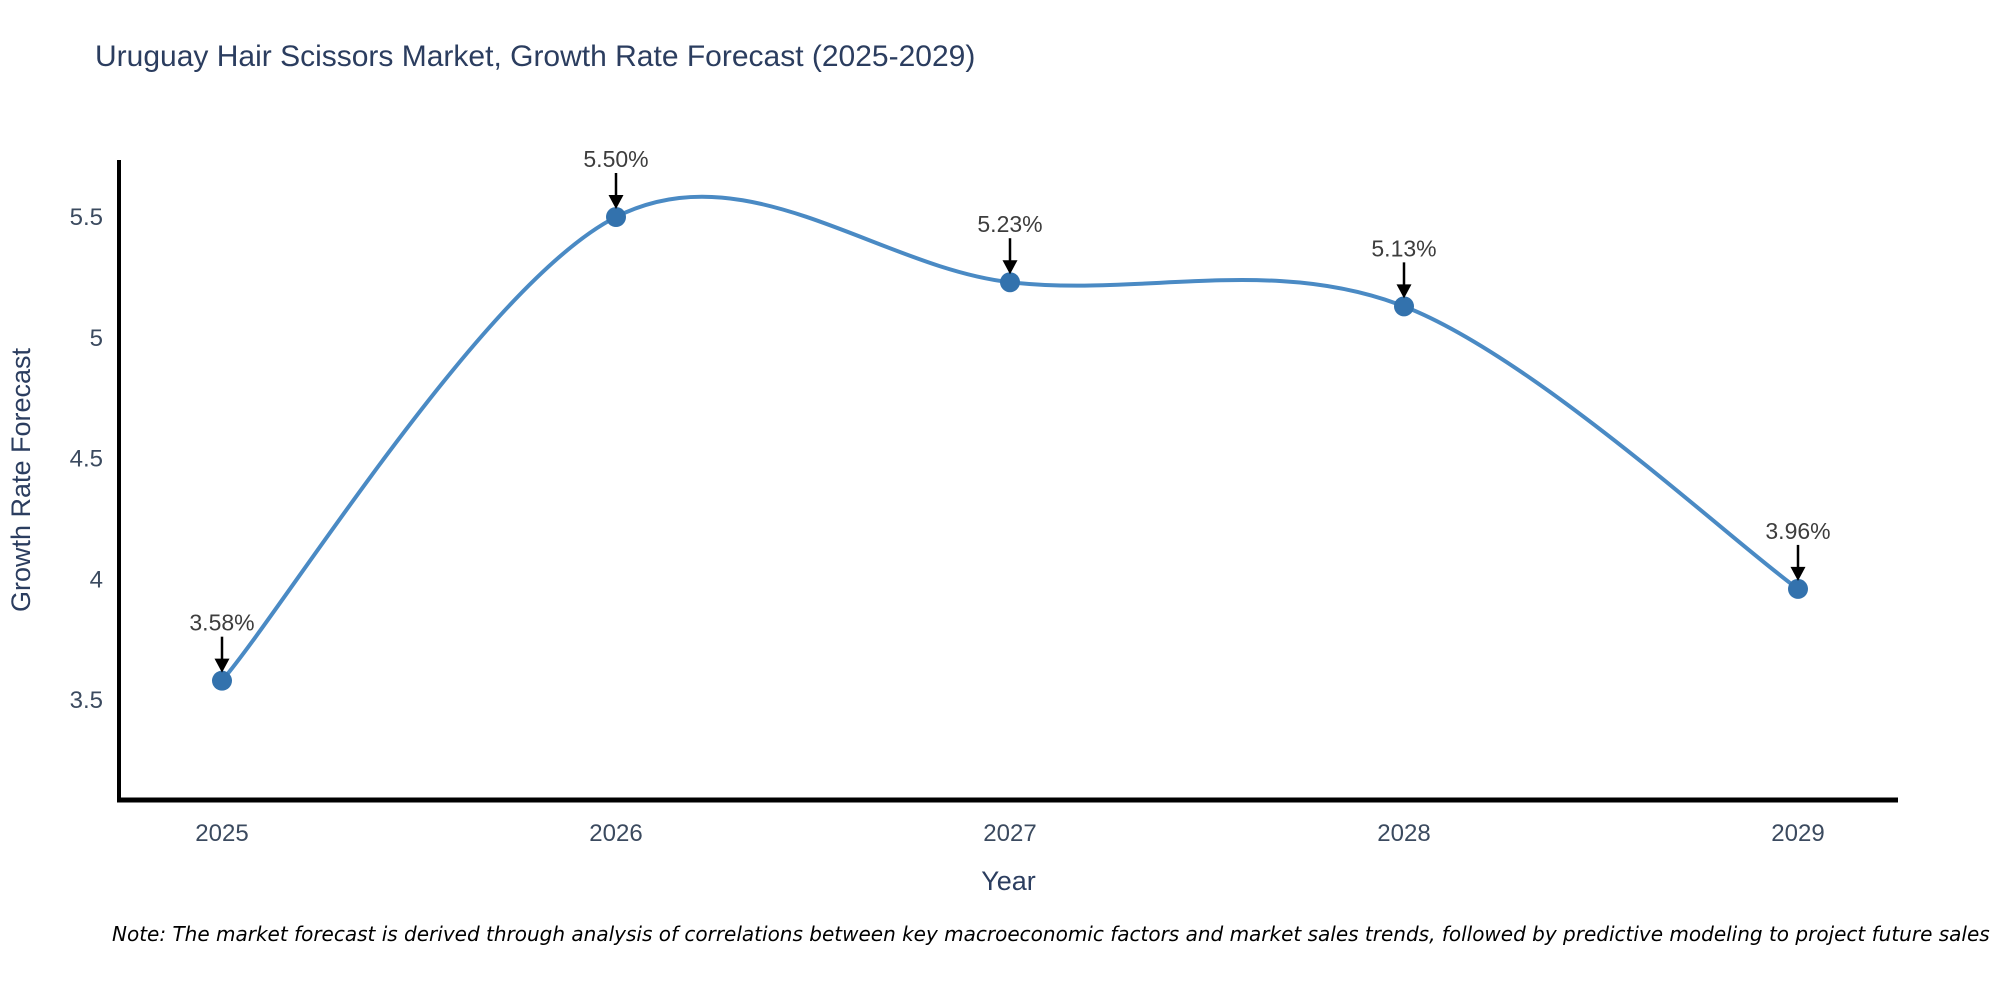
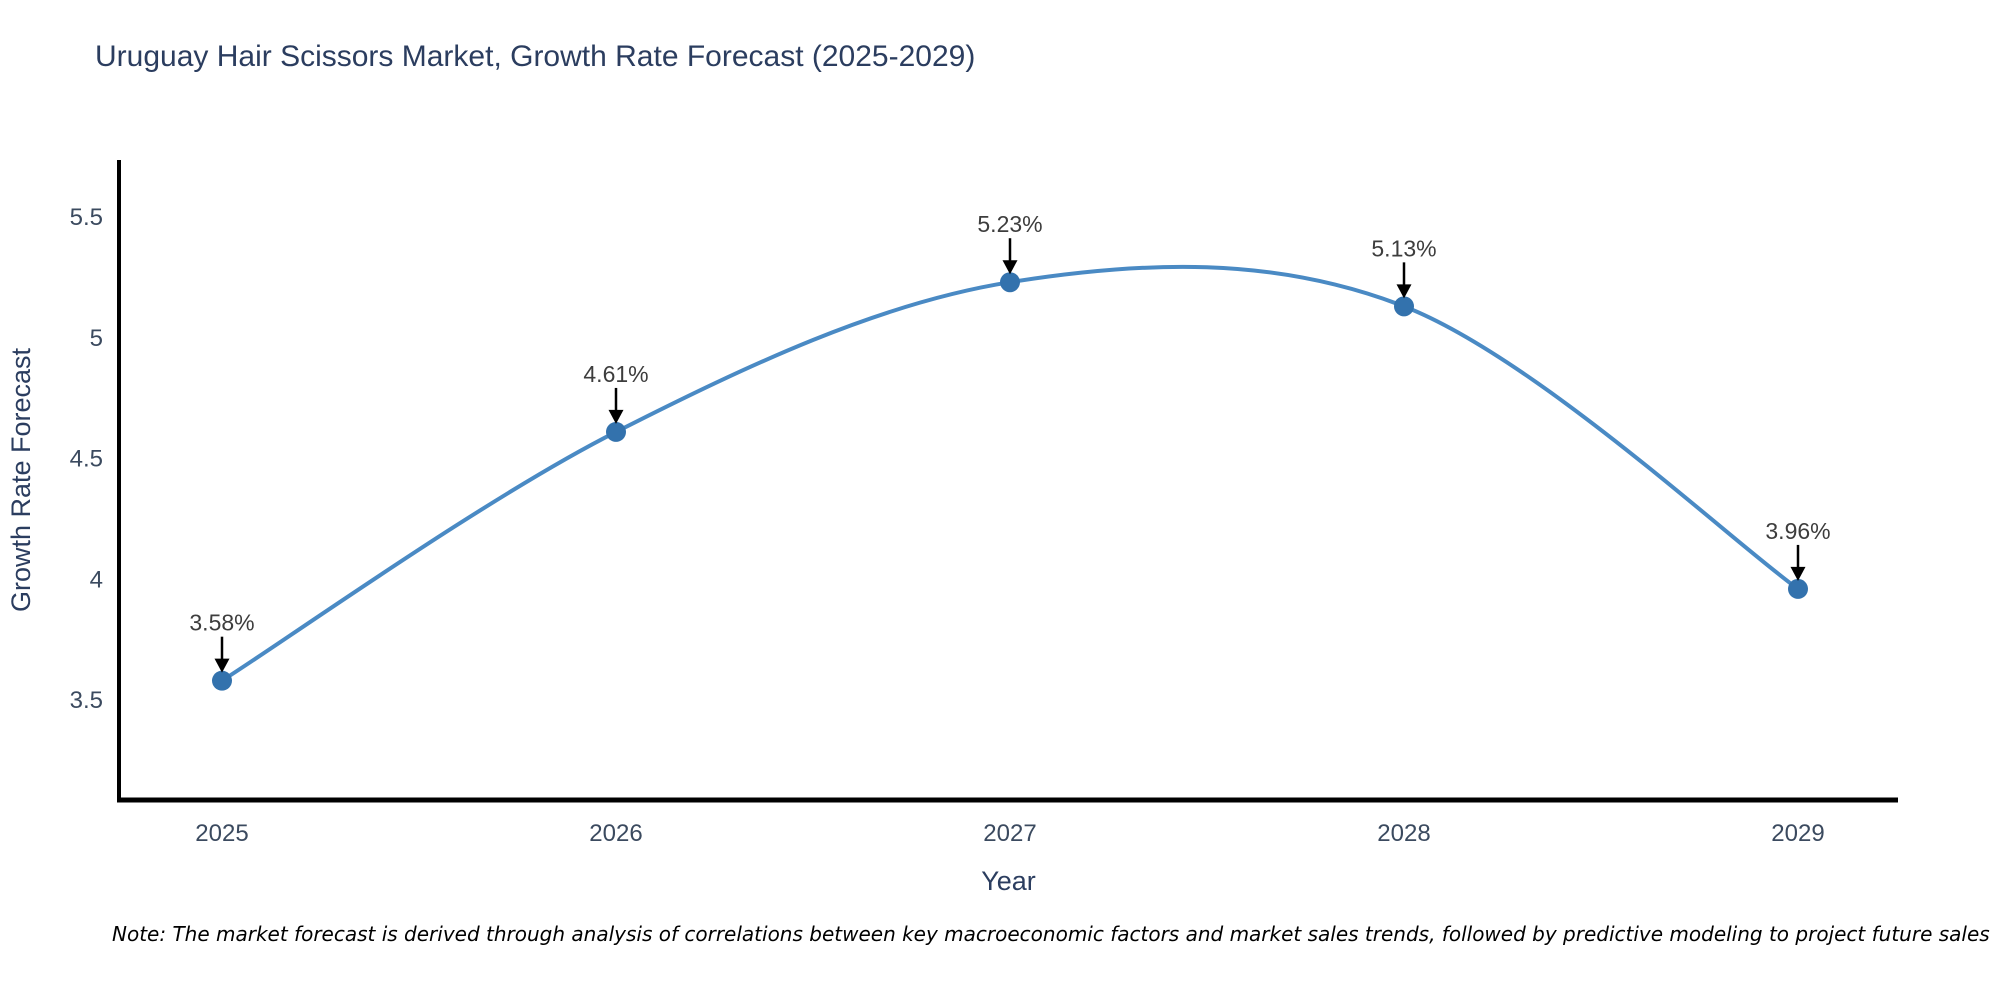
2026: 5.50% -> 4.61%
